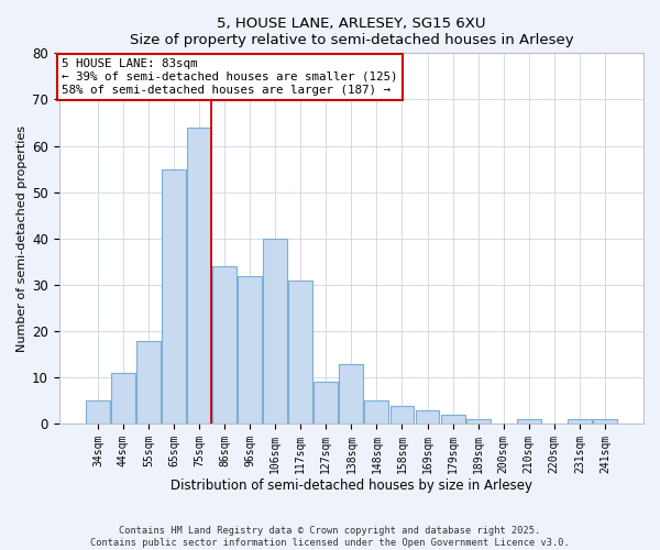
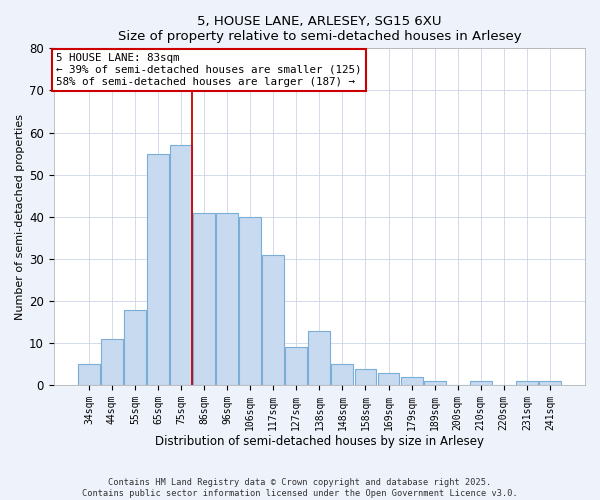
75sqm: 64 -> 57
86sqm: 34 -> 41
96sqm: 32 -> 41
